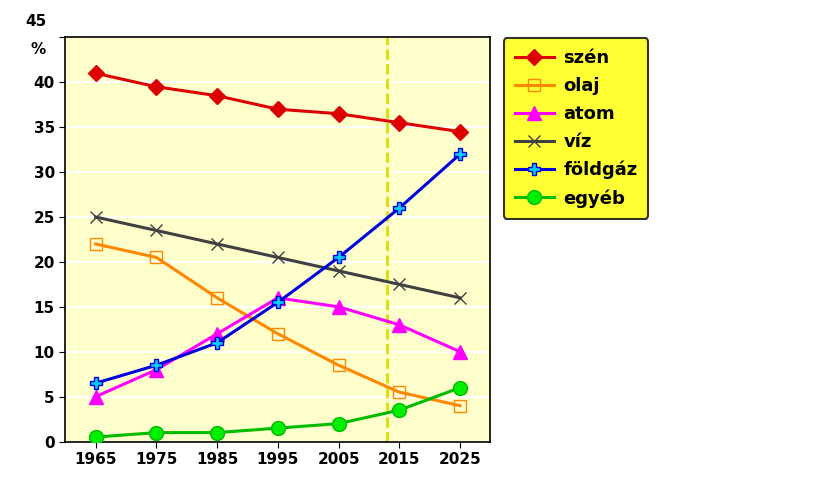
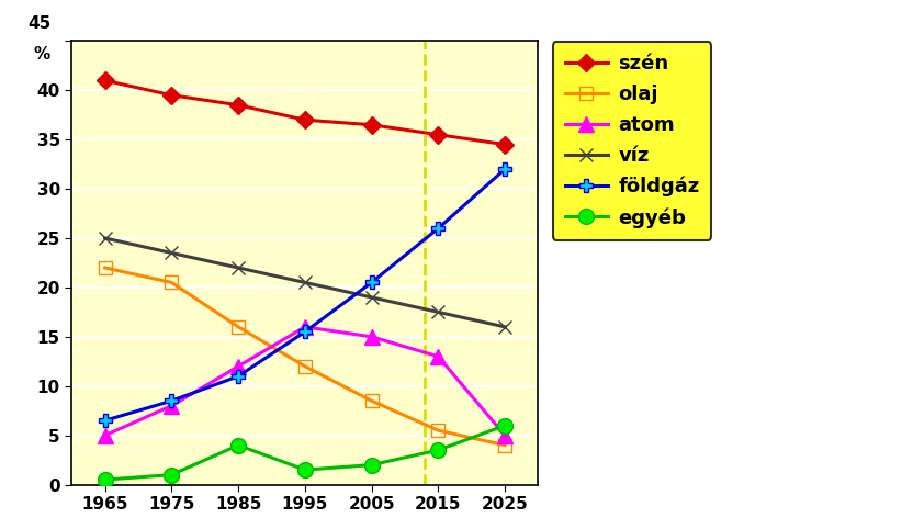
egyéb/1985: 1.0 -> 4.0
atom/2025: 10 -> 5
